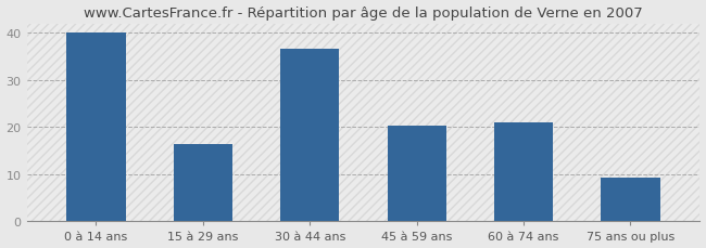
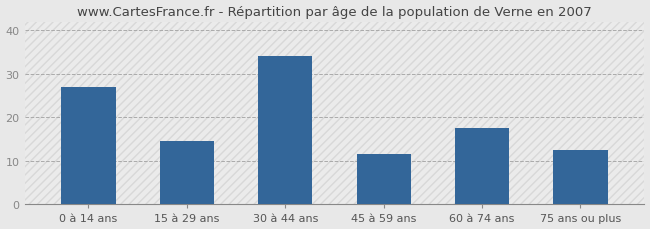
0 à 14 ans: 40.0 -> 27.0
15 à 29 ans: 16.3 -> 14.5
30 à 44 ans: 36.5 -> 34.0
45 à 59 ans: 20.2 -> 11.5
60 à 74 ans: 21.1 -> 17.5
75 ans ou plus: 9.2 -> 12.5
